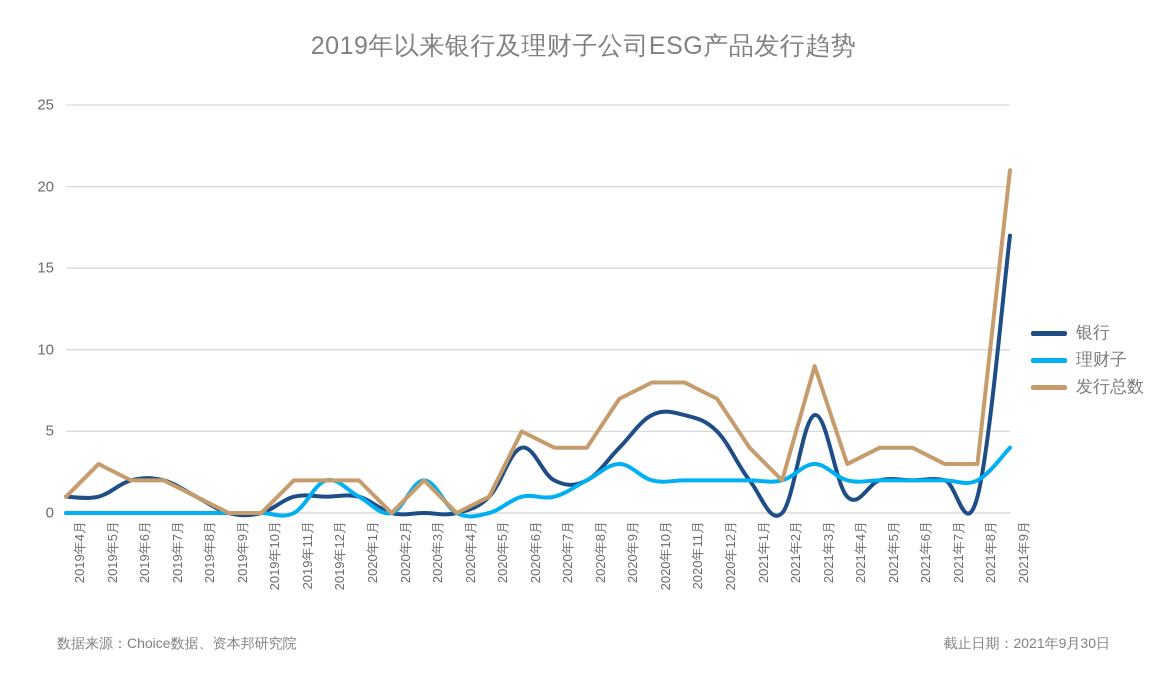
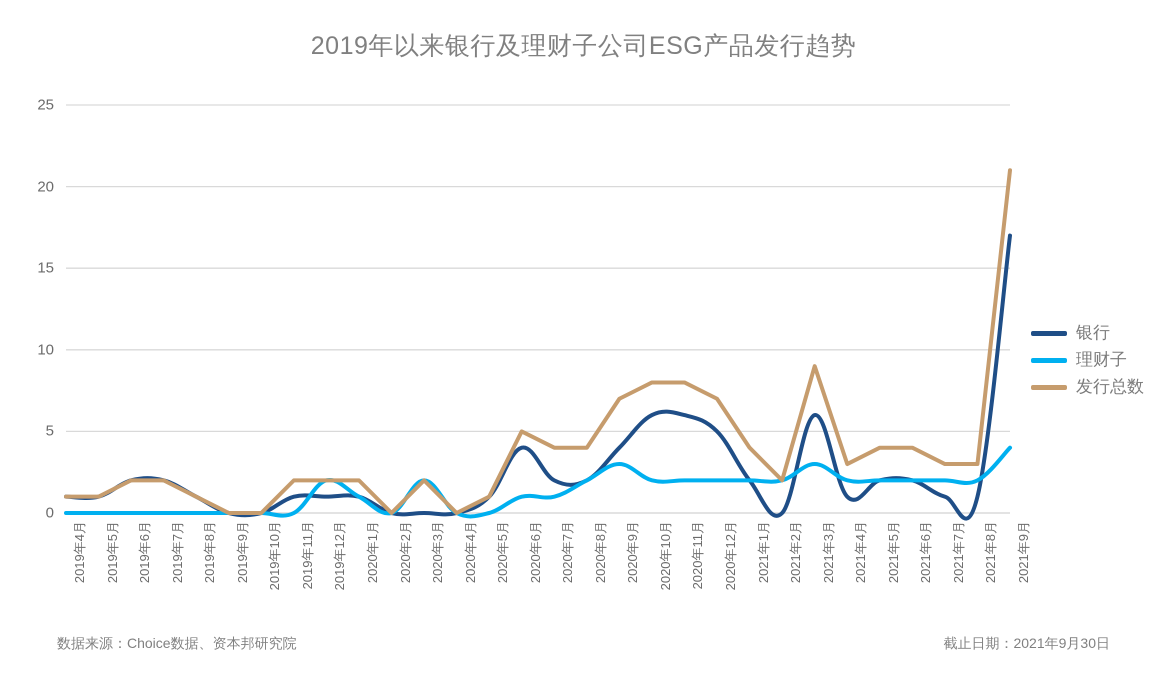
发行总数/2019年5月: 3 -> 1
银行/2021年7月: 2 -> 1
